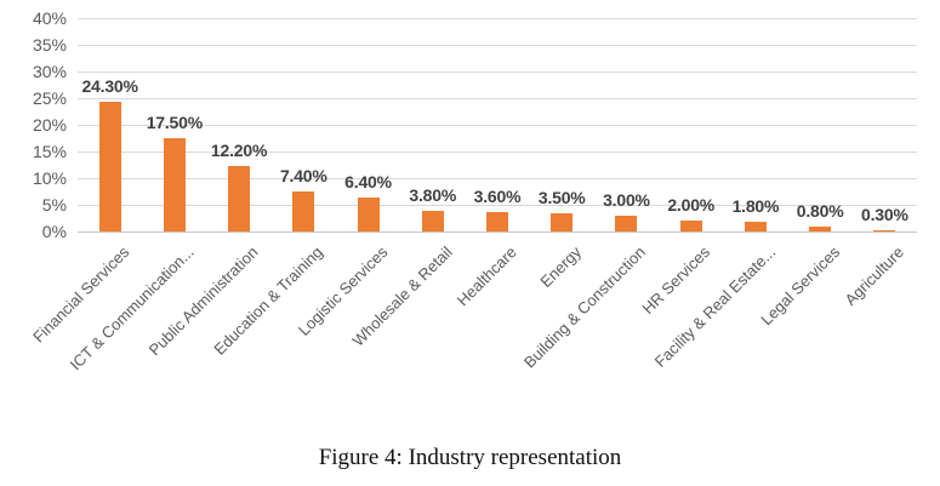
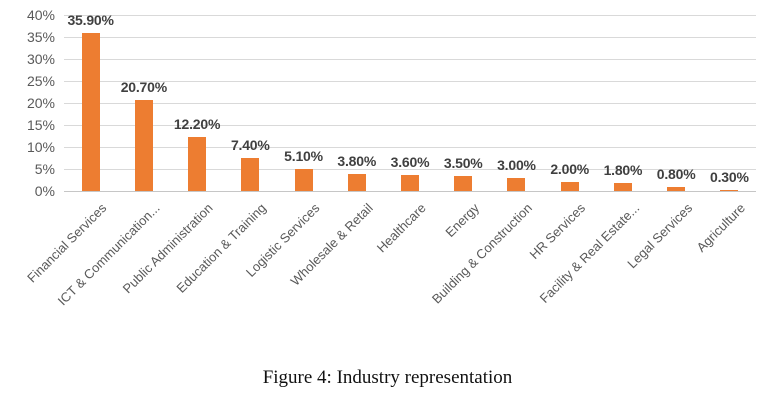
Financial Services: 24.30% -> 35.90%
ICT & Communication...: 17.50% -> 20.70%
Logistic Services: 6.40% -> 5.10%
